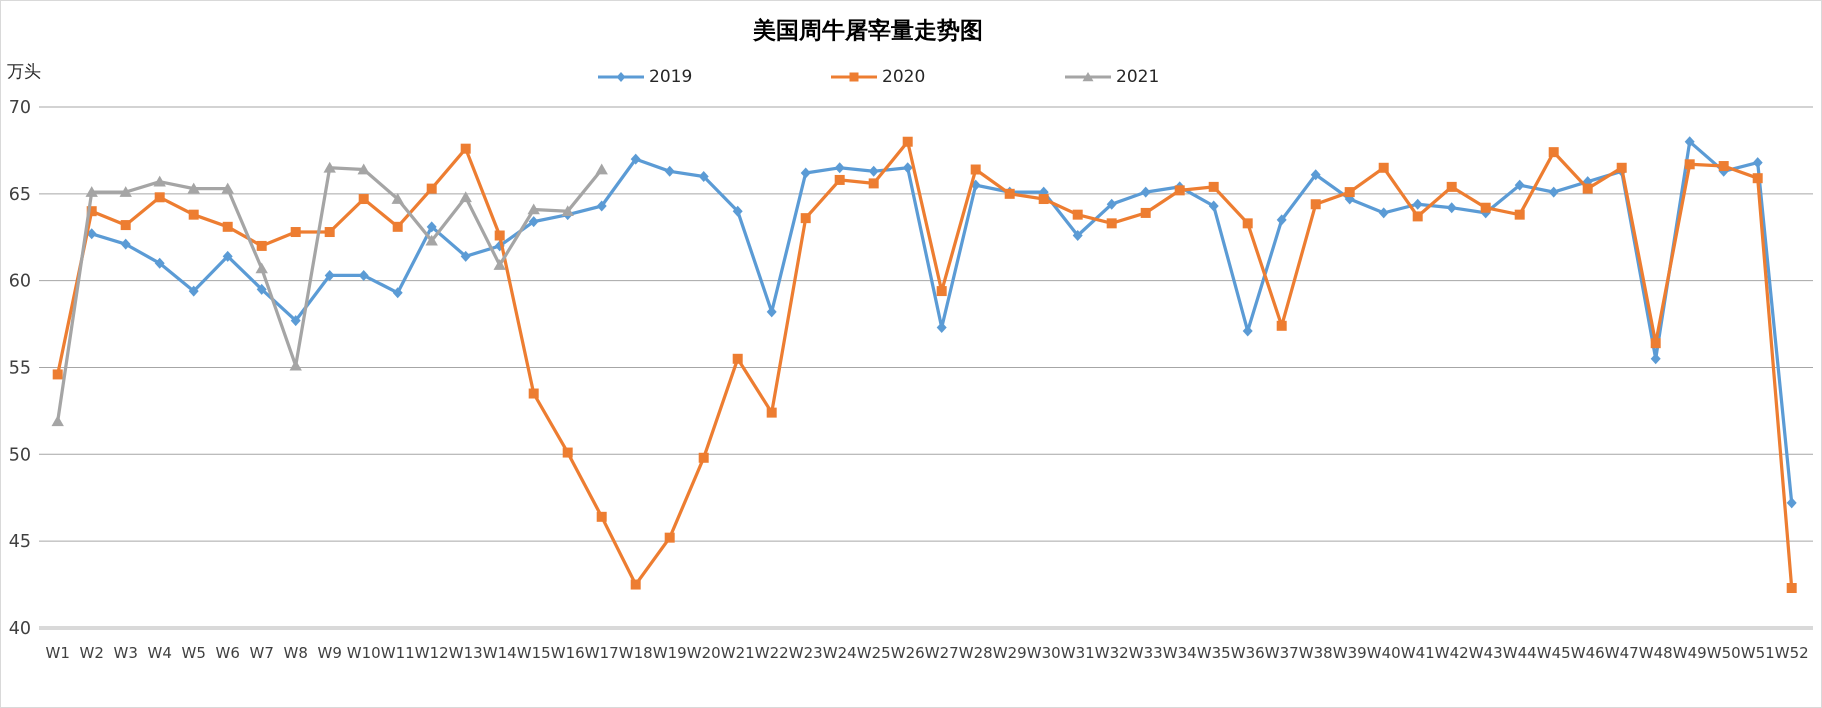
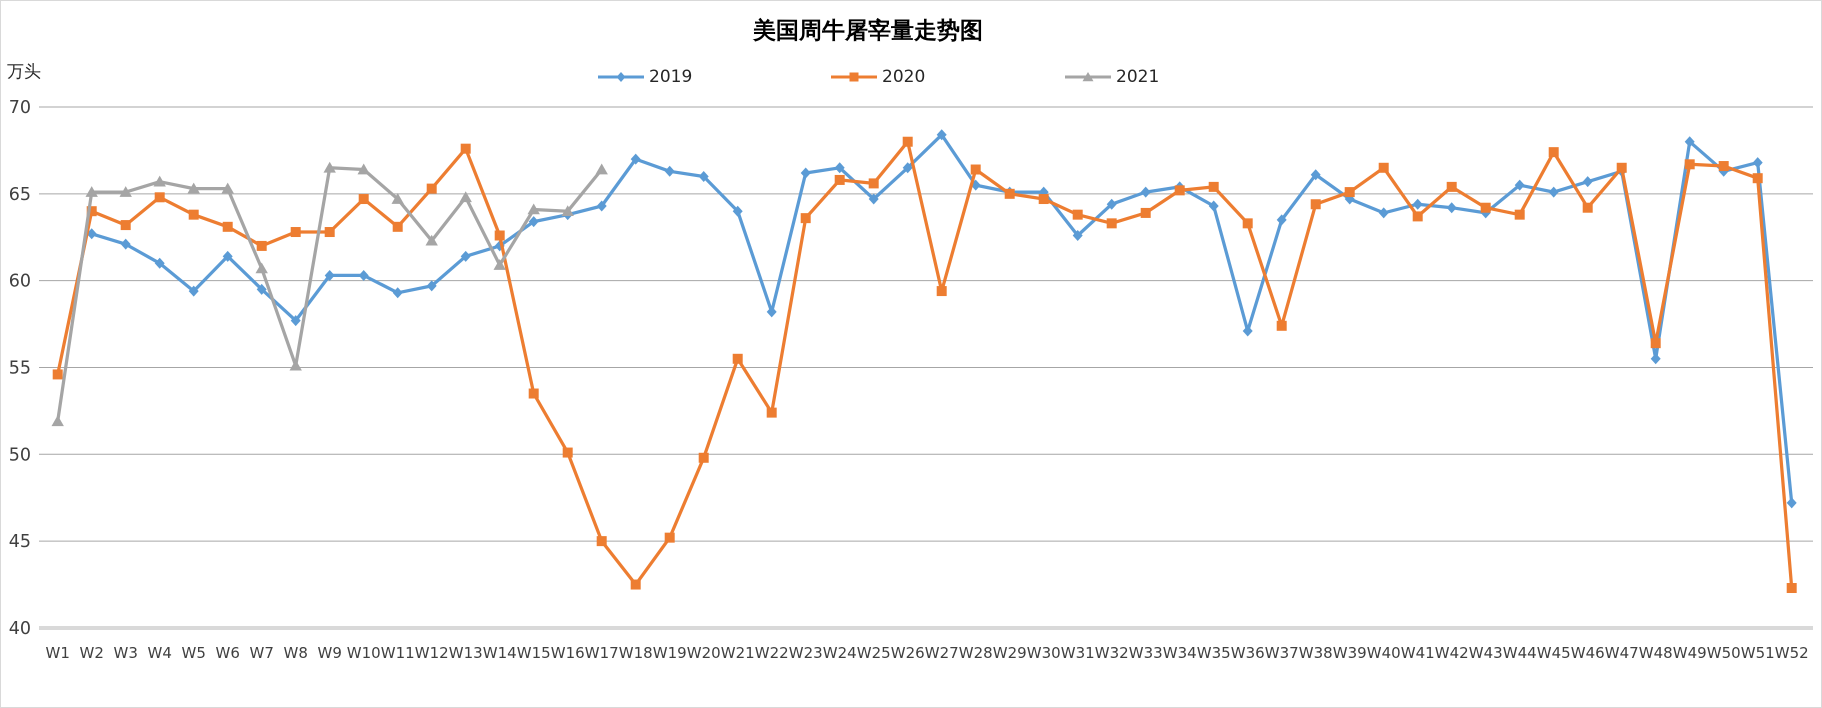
2019/W12: 63.1 -> 59.7
2020/W17: 46.4 -> 45.0
2019/W25: 66.3 -> 64.7
2019/W27: 57.3 -> 68.4
2020/W46: 65.3 -> 64.2
